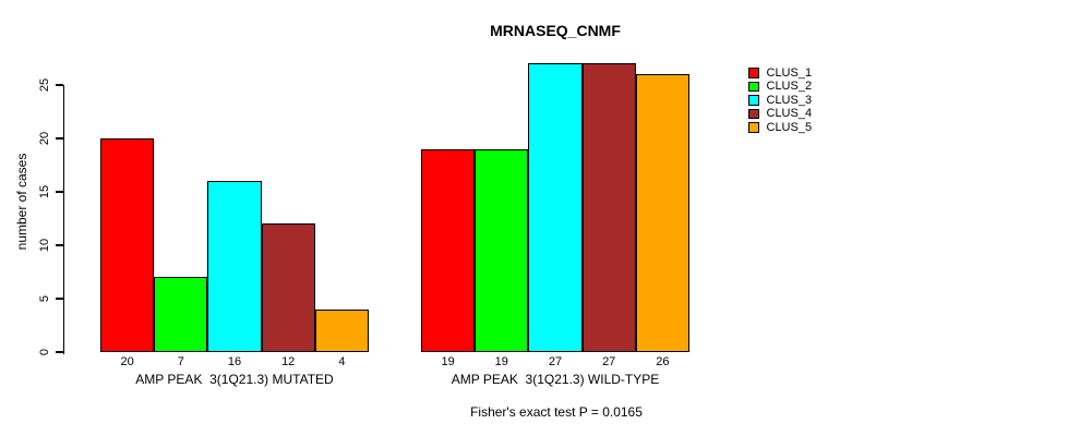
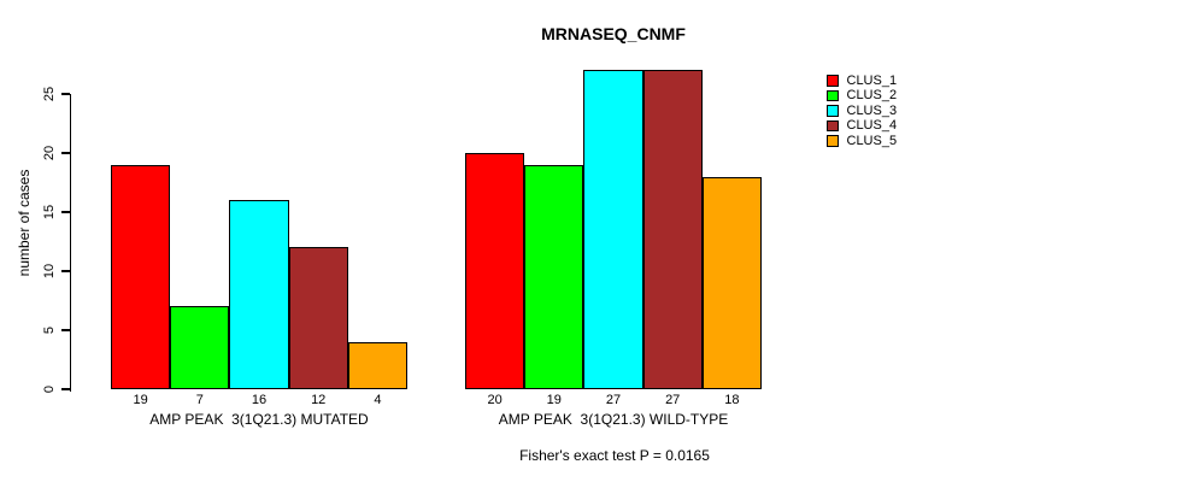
CLUS_1/AMP PEAK 3(1Q21.3) MUTATED: 20 -> 19
CLUS_1/AMP PEAK 3(1Q21.3) WILD-TYPE: 19 -> 20
CLUS_5/AMP PEAK 3(1Q21.3) WILD-TYPE: 26 -> 18
